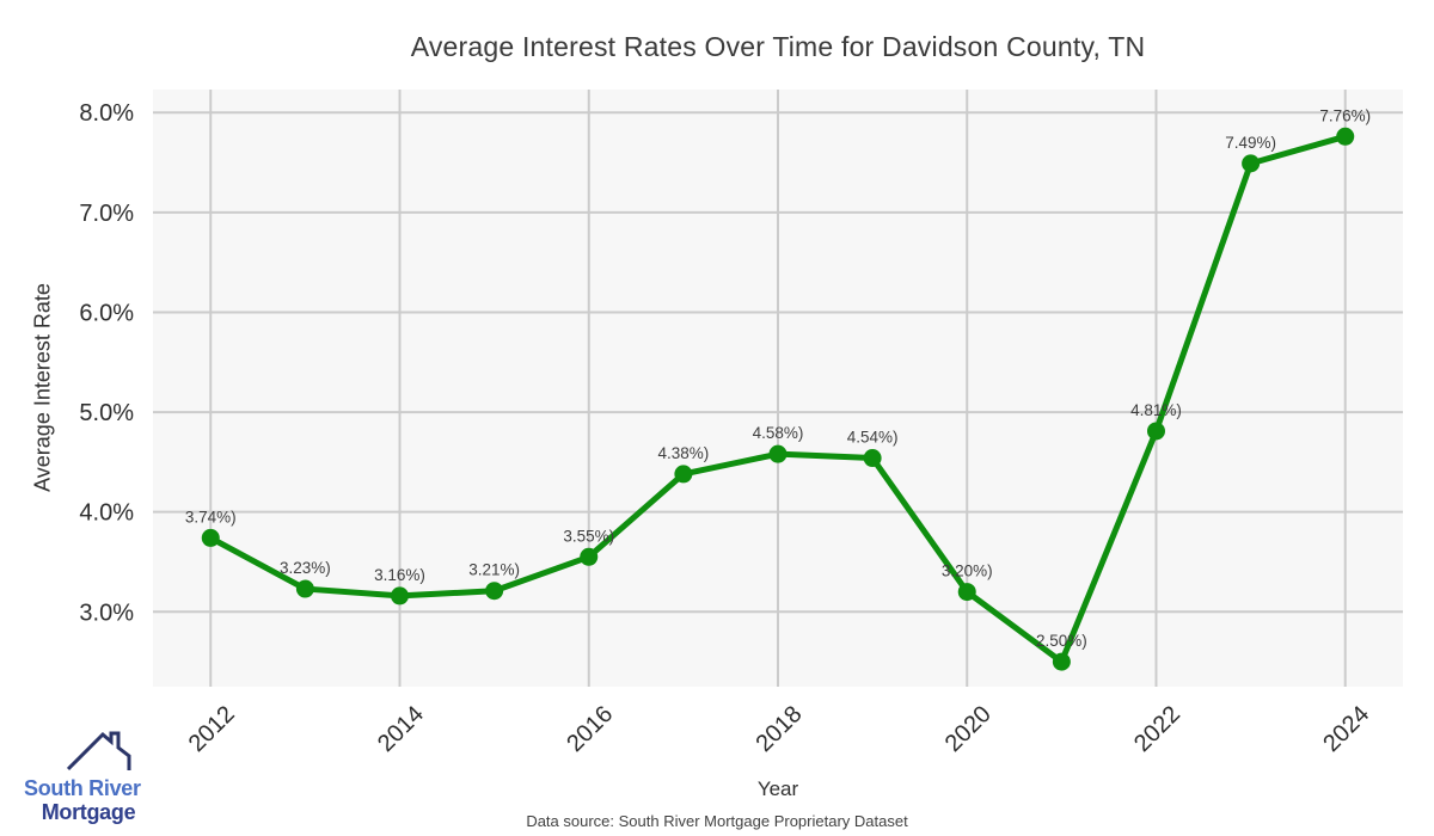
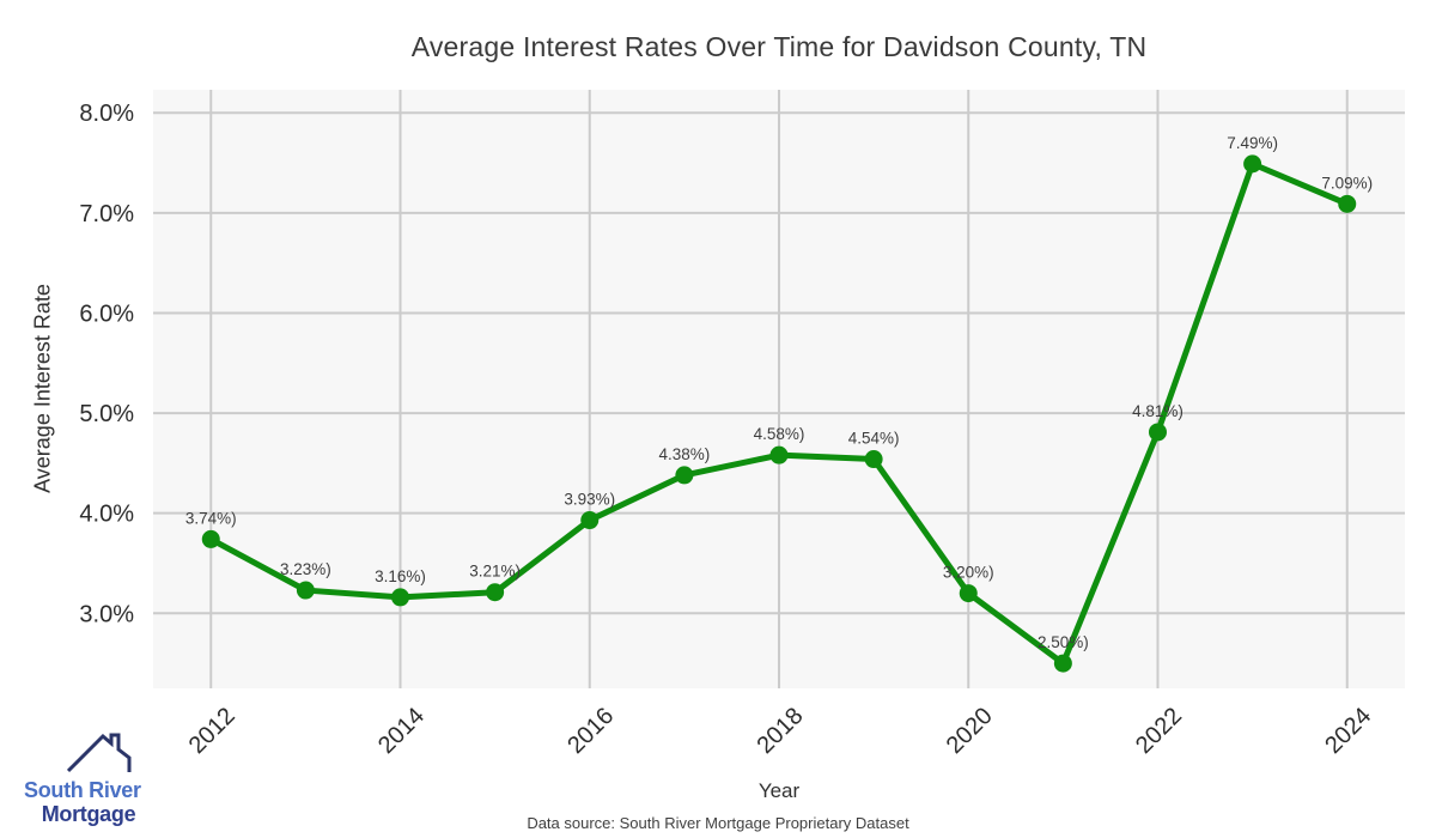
2016: 3.55% -> 3.93%
2024: 7.76% -> 7.09%
